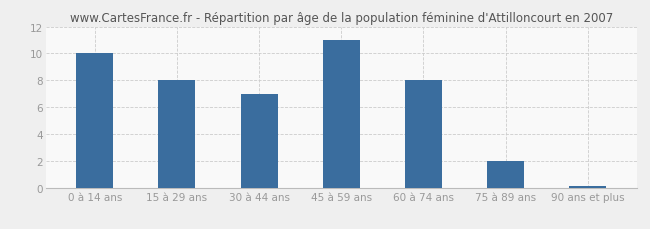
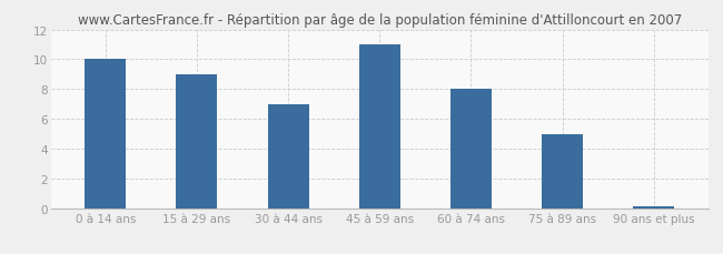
15 à 29 ans: 8.0 -> 9.0
75 à 89 ans: 2.0 -> 5.0
